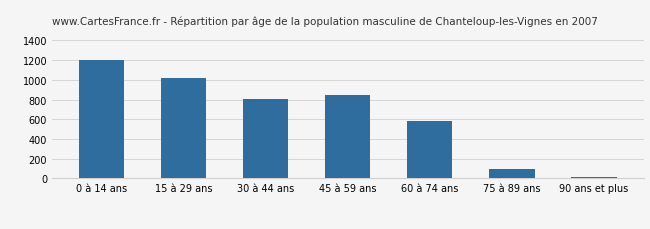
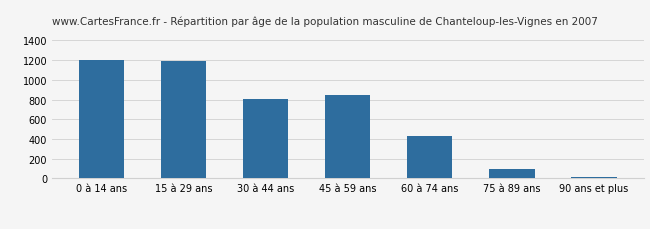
15 à 29 ans: 1020 -> 1190
60 à 74 ans: 580 -> 430
